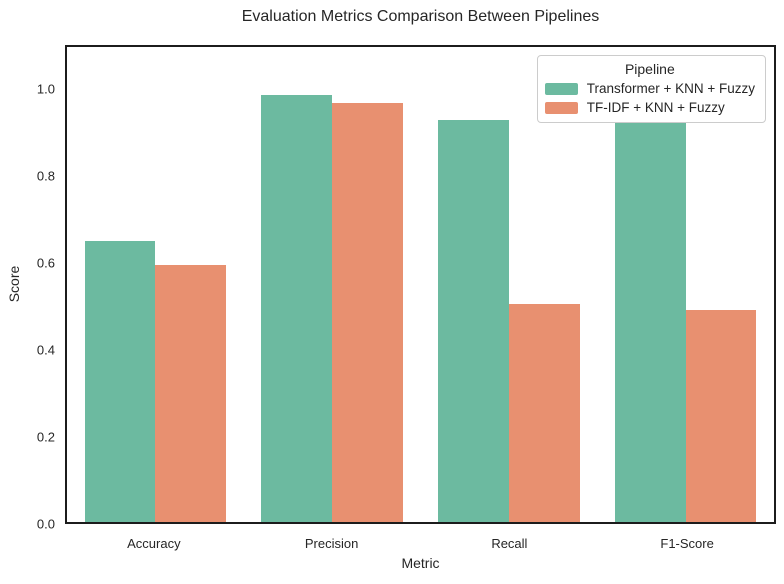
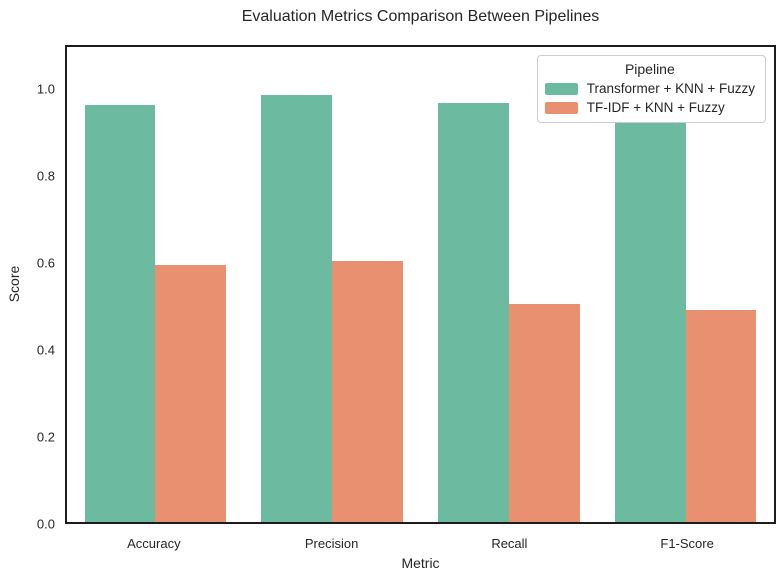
Transformer + KNN + Fuzzy/Accuracy: 0.65 -> 0.96
TF-IDF + KNN + Fuzzy/Precision: 0.97 -> 0.60
Transformer + KNN + Fuzzy/Recall: 0.93 -> 0.97
